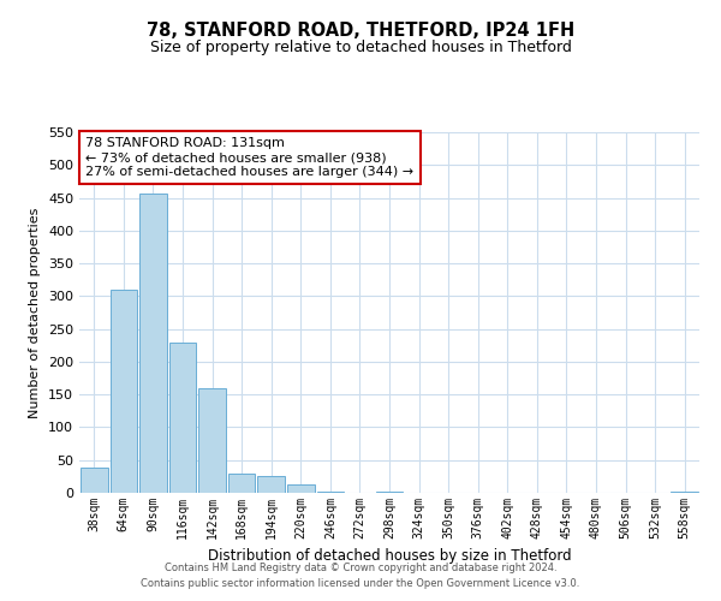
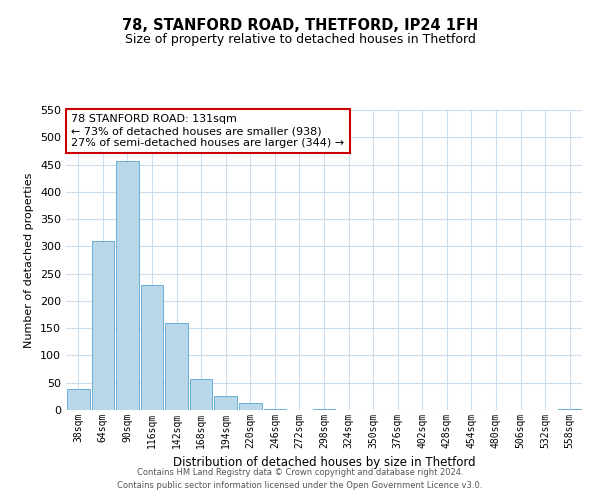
168sqm: 30 -> 57
